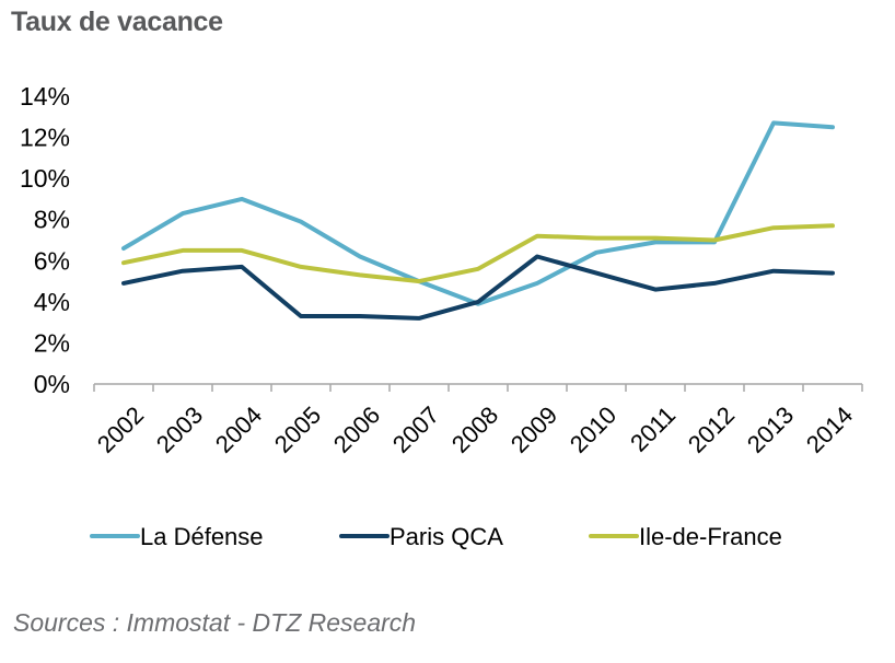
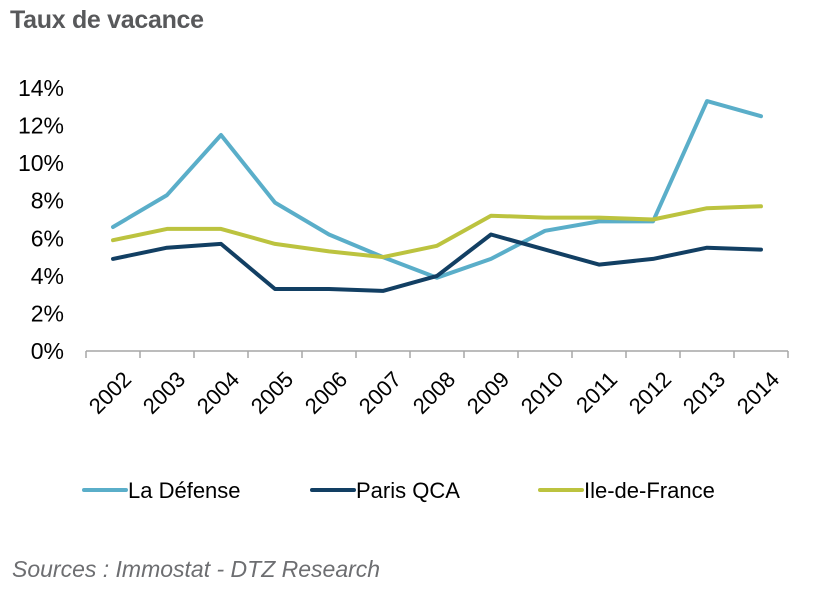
La Défense/2004: 9.0% -> 11.5%
La Défense/2013: 12.7% -> 13.3%
